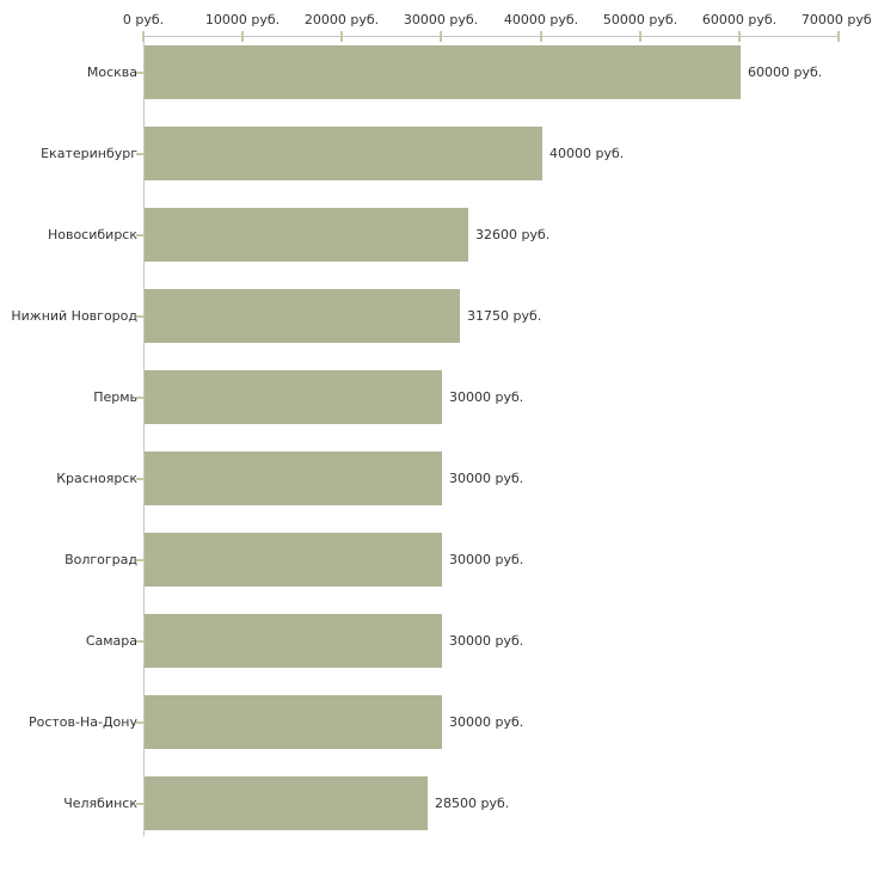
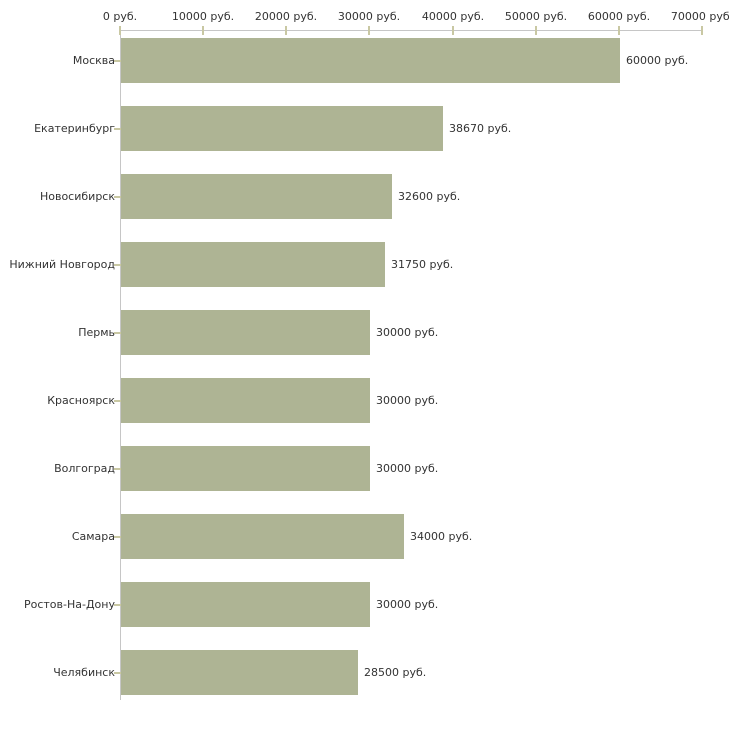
Екатеринбург: 40000 -> 38670
Самара: 30000 -> 34000
